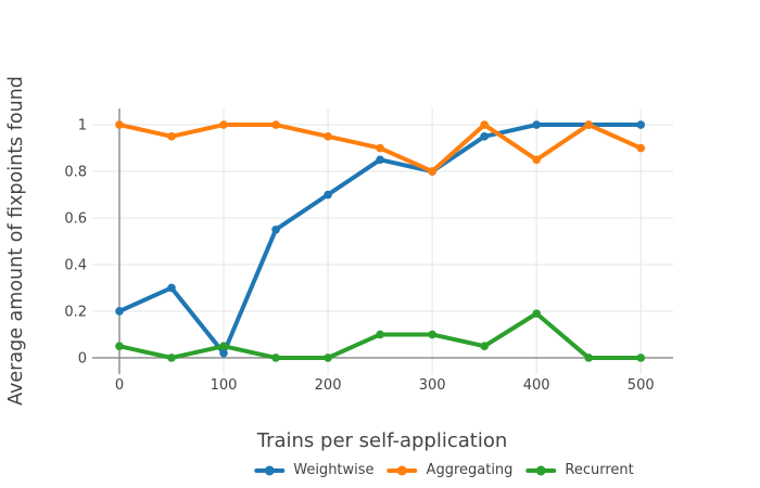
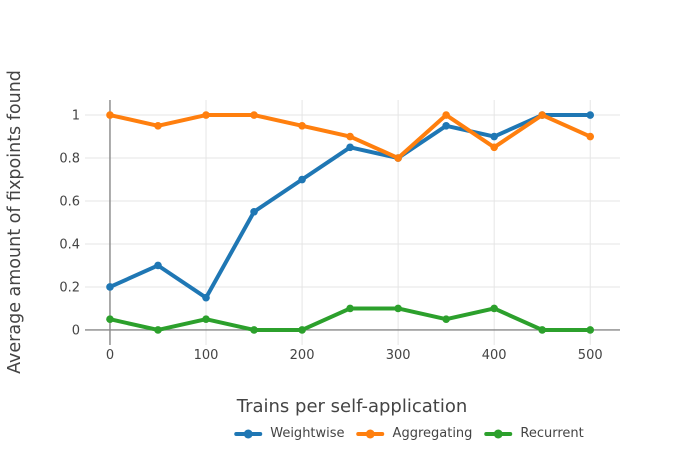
Weightwise/100: 0.02 -> 0.15
Weightwise/400: 1.00 -> 0.90
Recurrent/400: 0.19 -> 0.10
